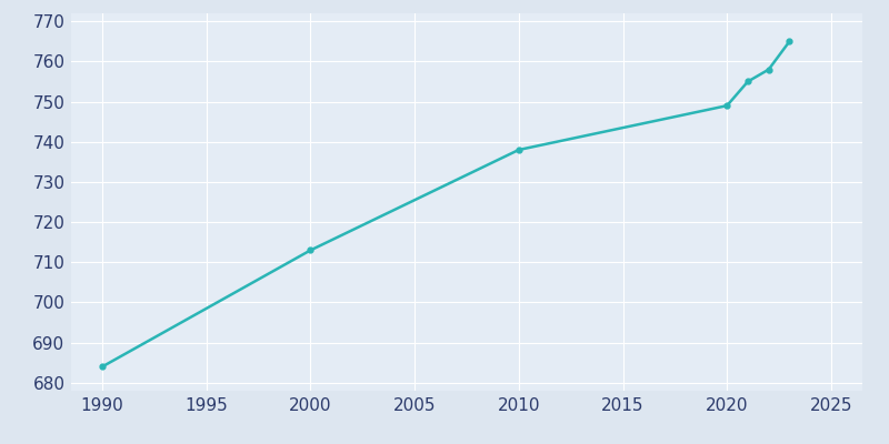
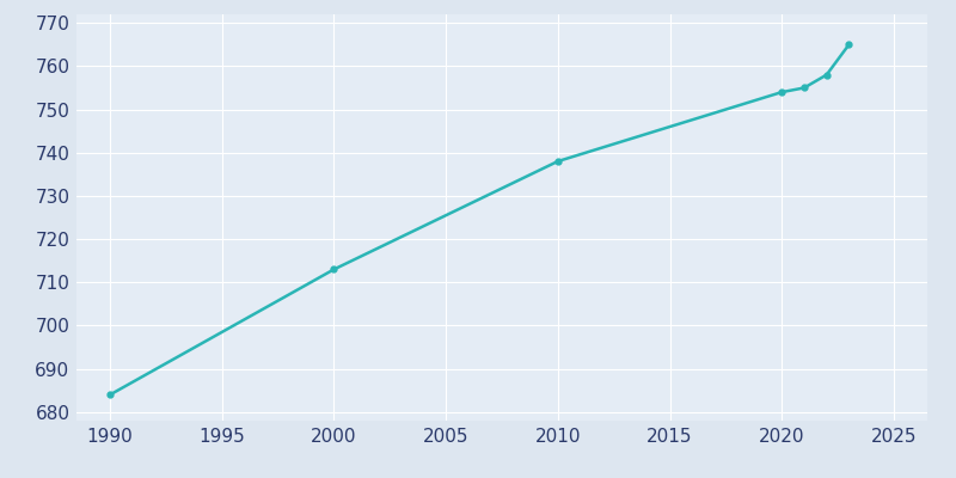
2020: 749 -> 754
